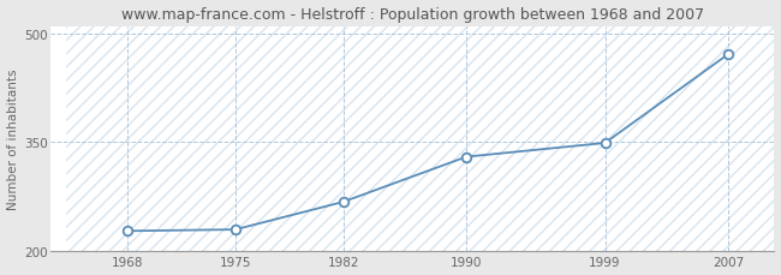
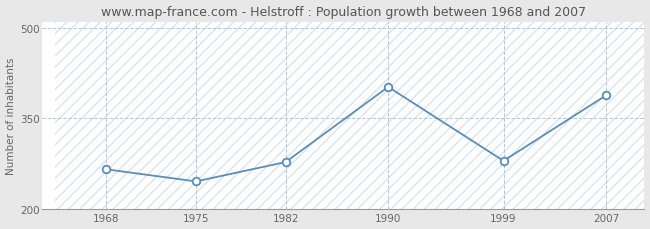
1968: 228 -> 266
1975: 230 -> 246
1982: 268 -> 278
1990: 330 -> 402
1999: 349 -> 280
2007: 471 -> 388
